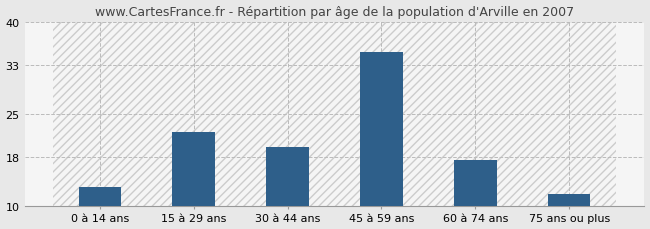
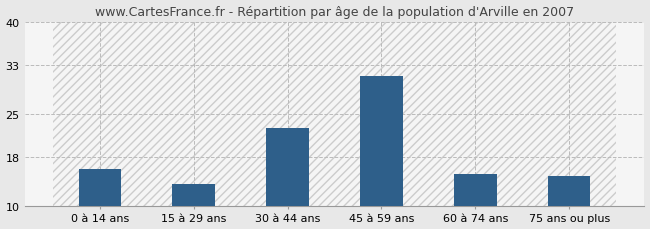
0 à 14 ans: 13.0 -> 16.0
15 à 29 ans: 22.0 -> 13.6
30 à 44 ans: 19.5 -> 22.6
45 à 59 ans: 35.0 -> 31.2
60 à 74 ans: 17.5 -> 15.2
75 ans ou plus: 12.0 -> 14.8
